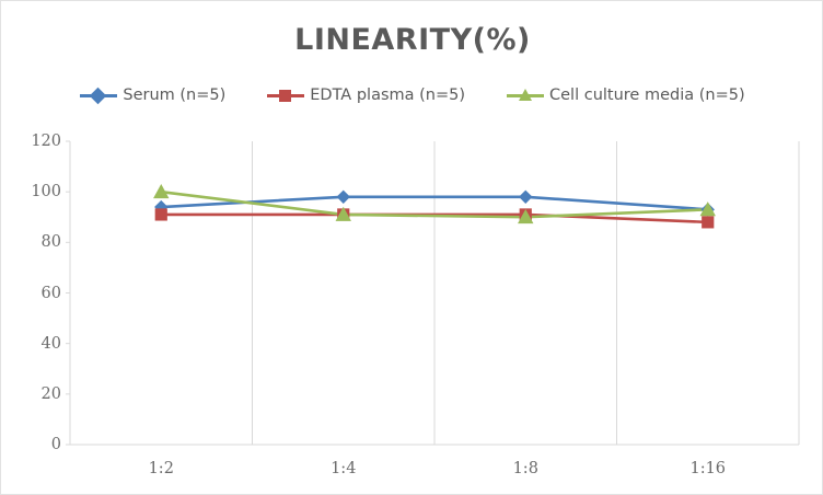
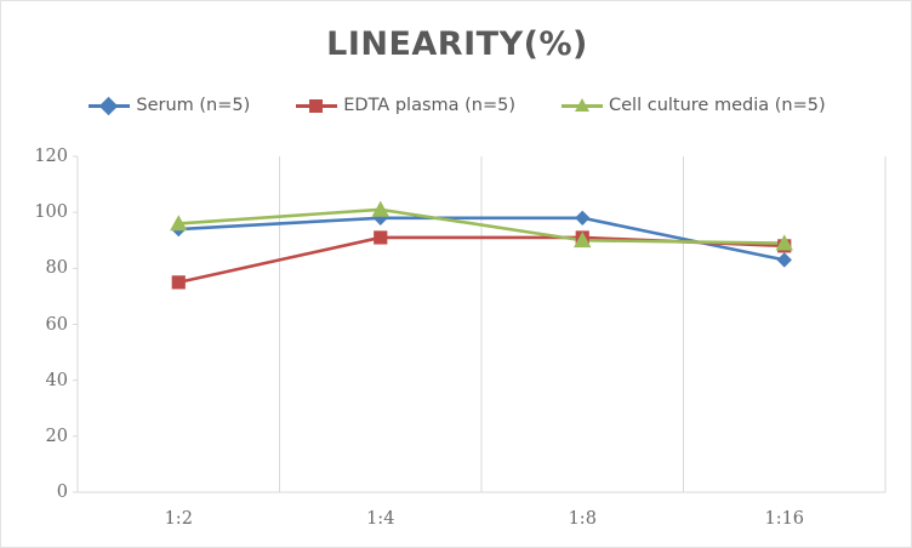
EDTA plasma (n=5)/1:2: 91 -> 75
Cell culture media (n=5)/1:2: 100 -> 96
Cell culture media (n=5)/1:4: 91 -> 101
Serum (n=5)/1:16: 93 -> 83
Cell culture media (n=5)/1:16: 93 -> 89
